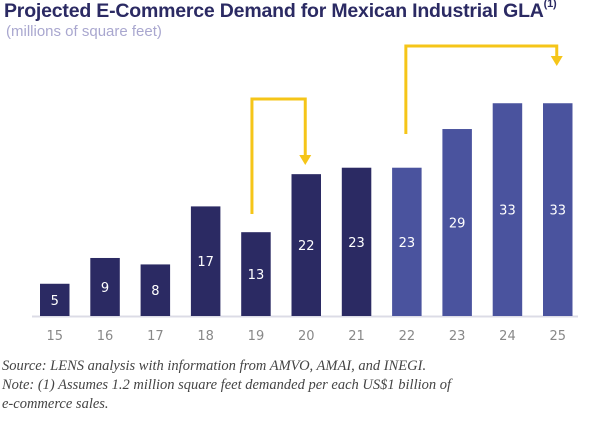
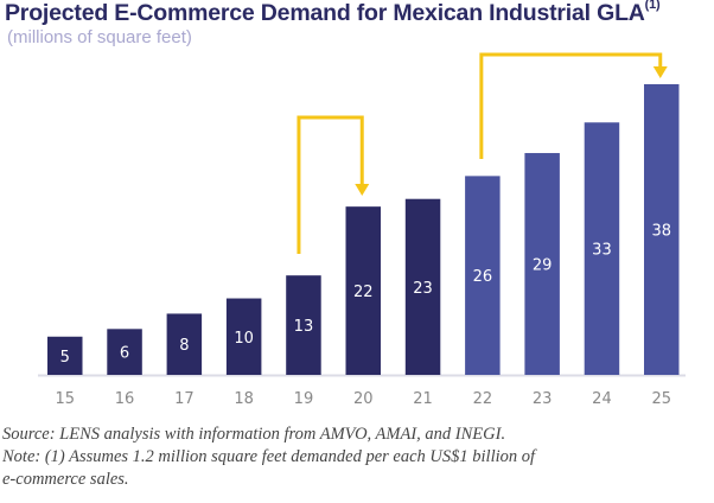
16: 9 -> 6
18: 17 -> 10
22: 23 -> 26
25: 33 -> 38
